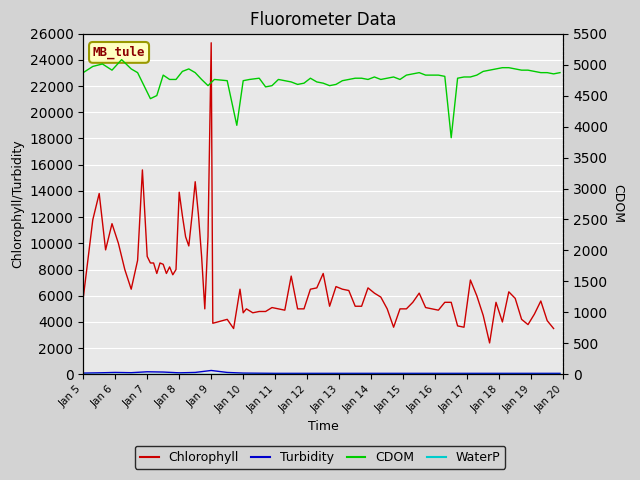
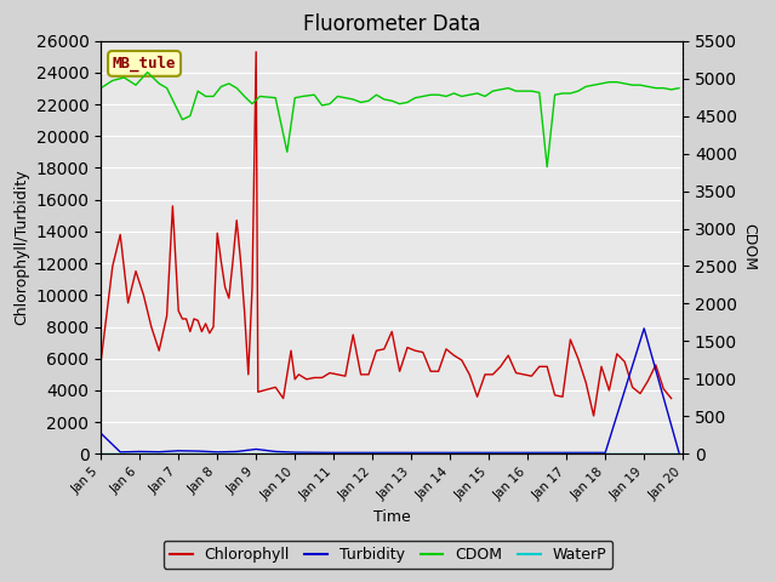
Turbidity/Jan 5: 100 -> 1300
Turbidity/Jan 19: 100 -> 7900
